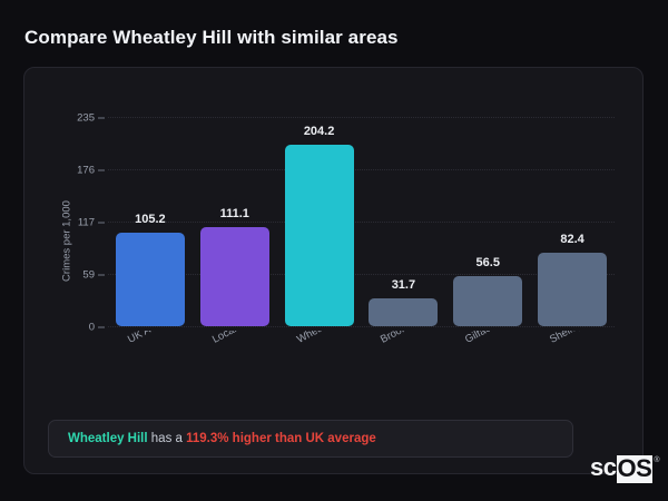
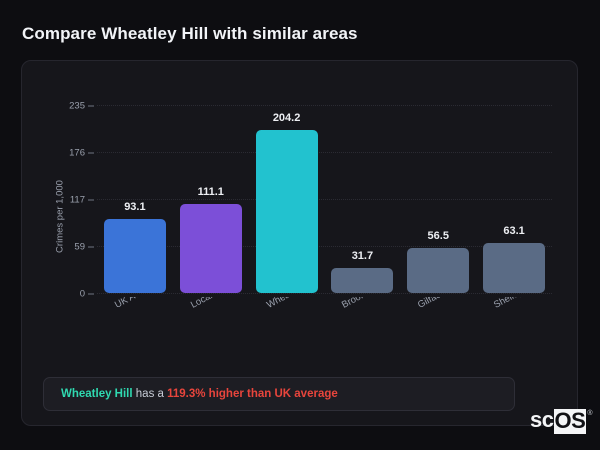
UK Average: 105.2 -> 93.1
Shelley (E...: 82.4 -> 63.1
